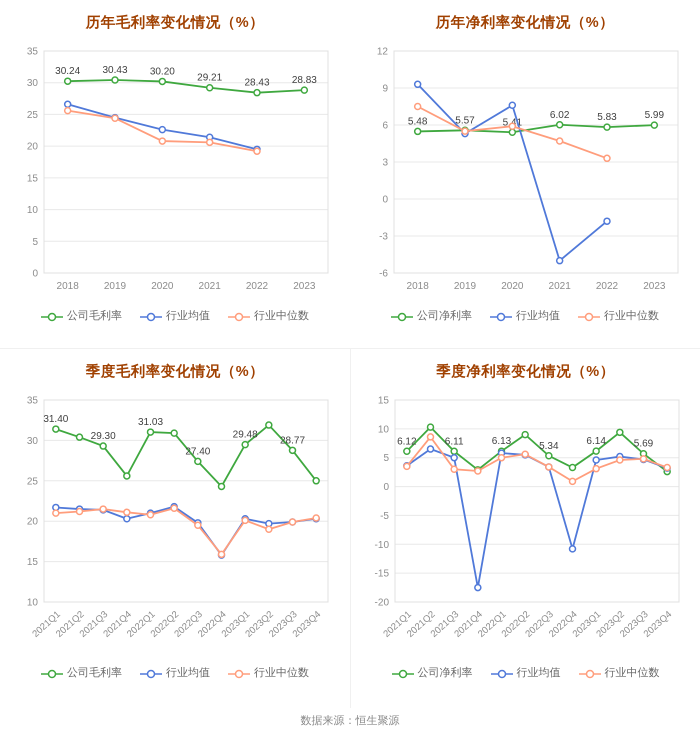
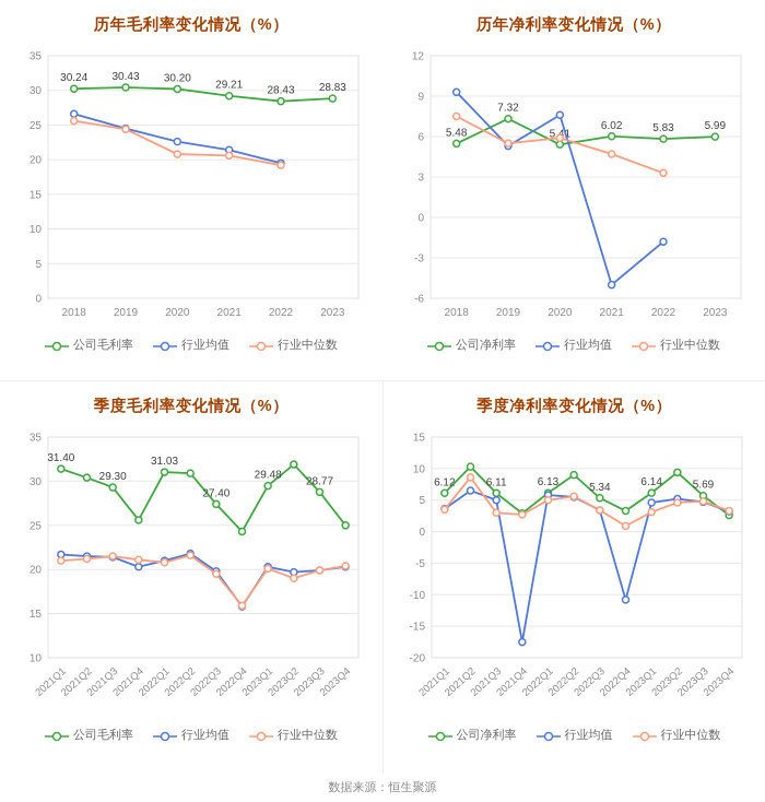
历年净利率变化情况（%）/公司净利率/2019: 5.57 -> 7.32
